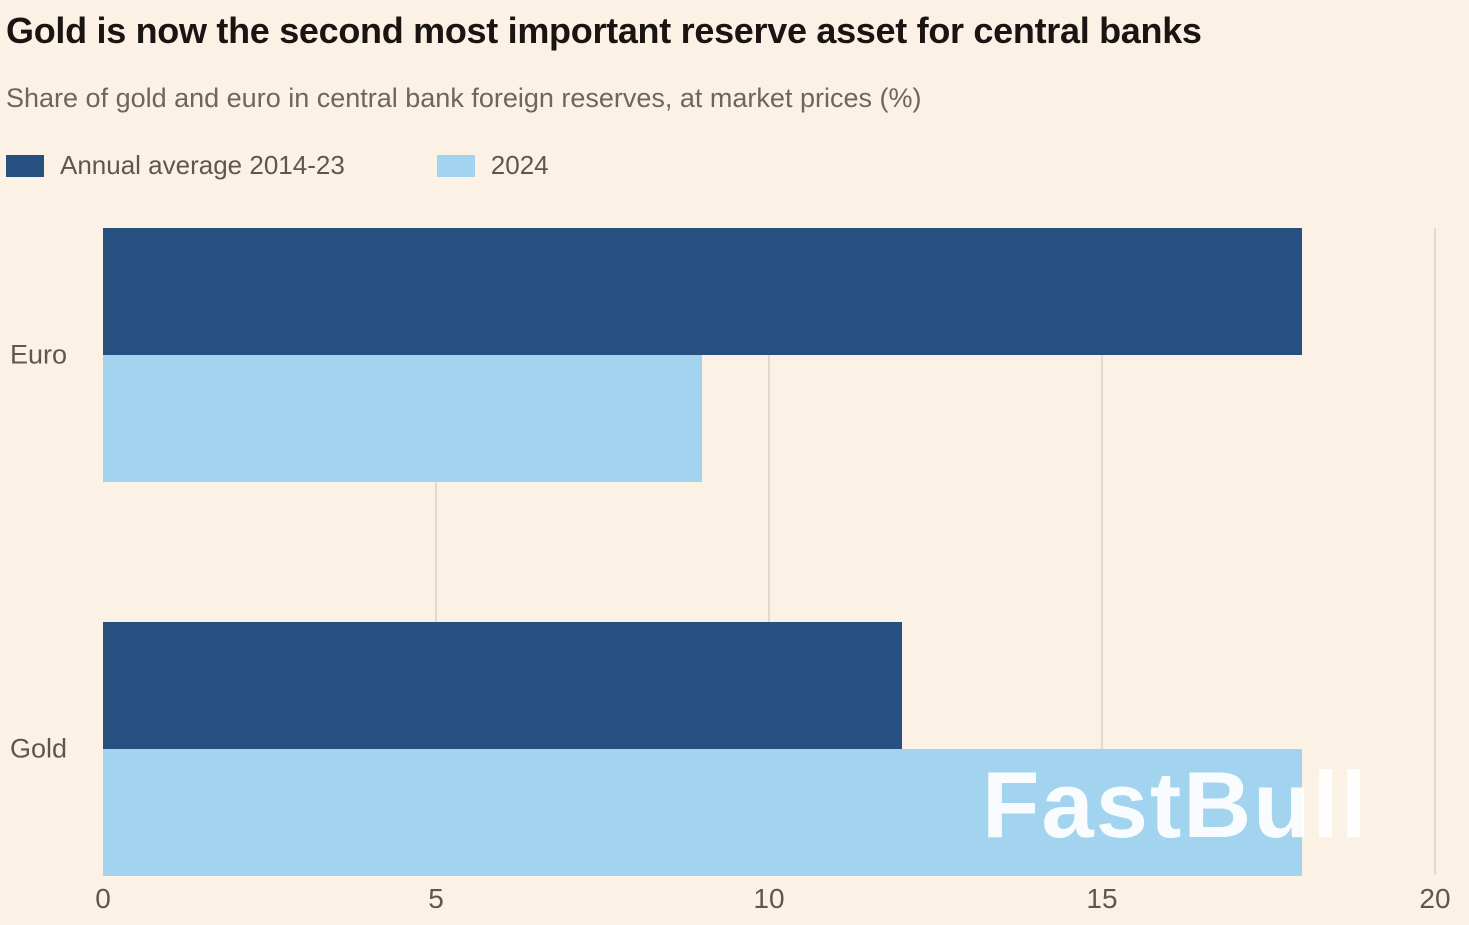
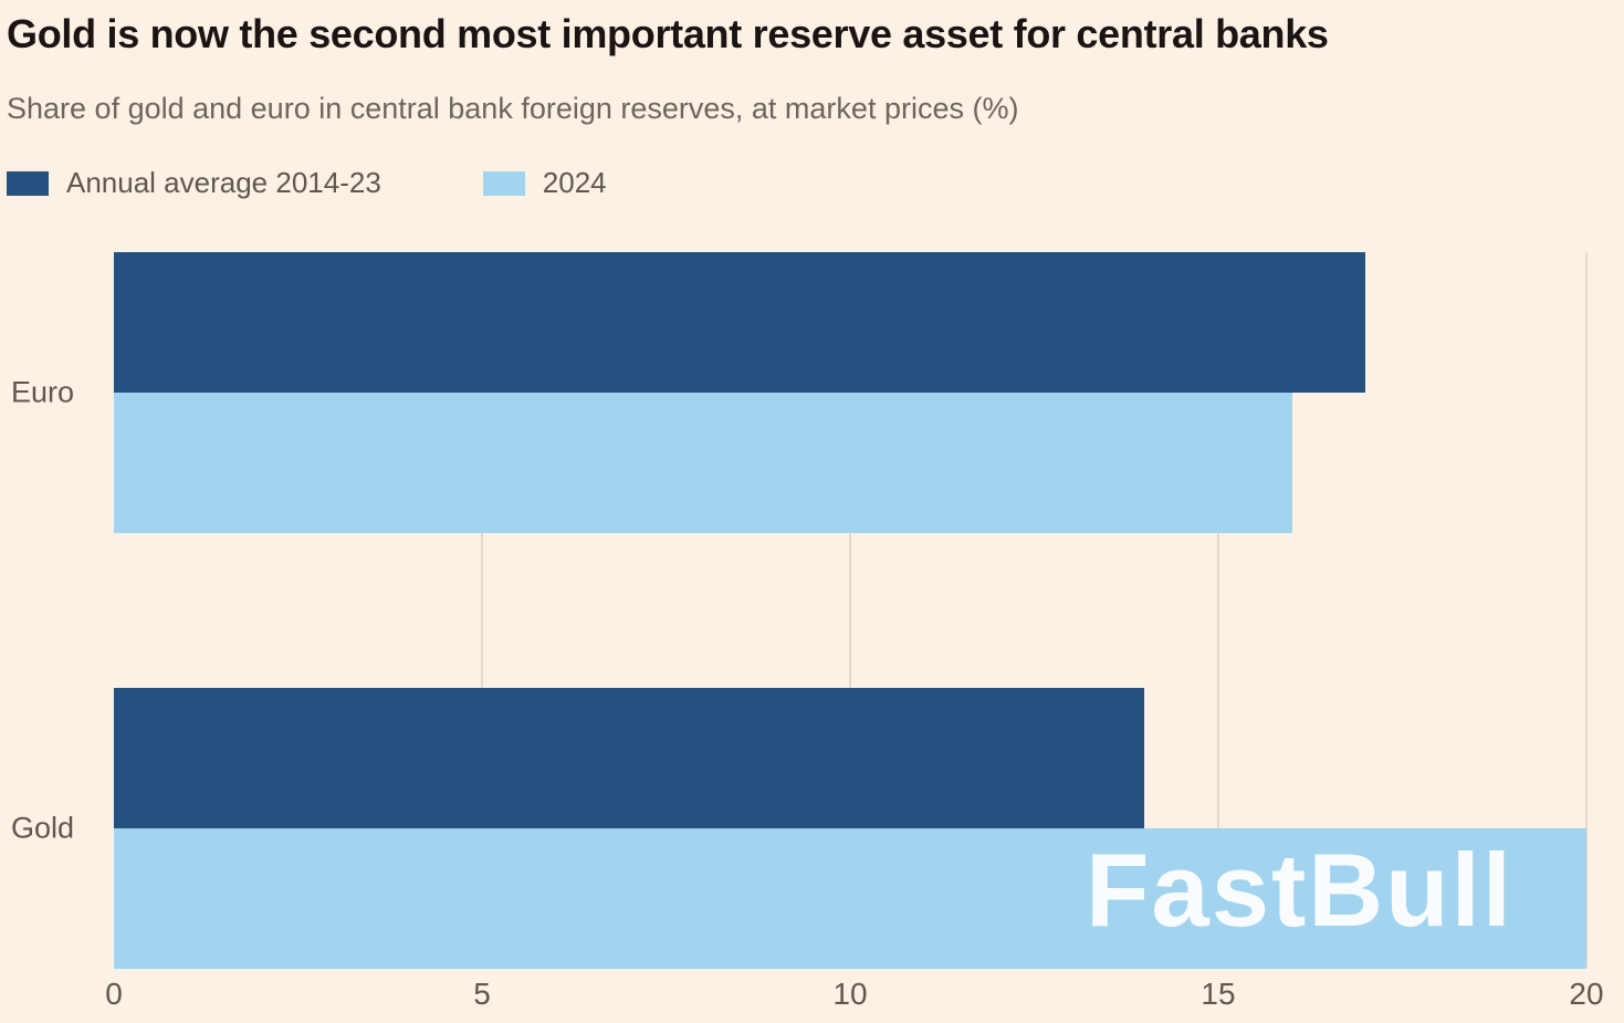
Annual average 2014-23/Euro: 18 -> 17
2024/Euro: 9 -> 16
Annual average 2014-23/Gold: 12 -> 14
2024/Gold: 18 -> 20
